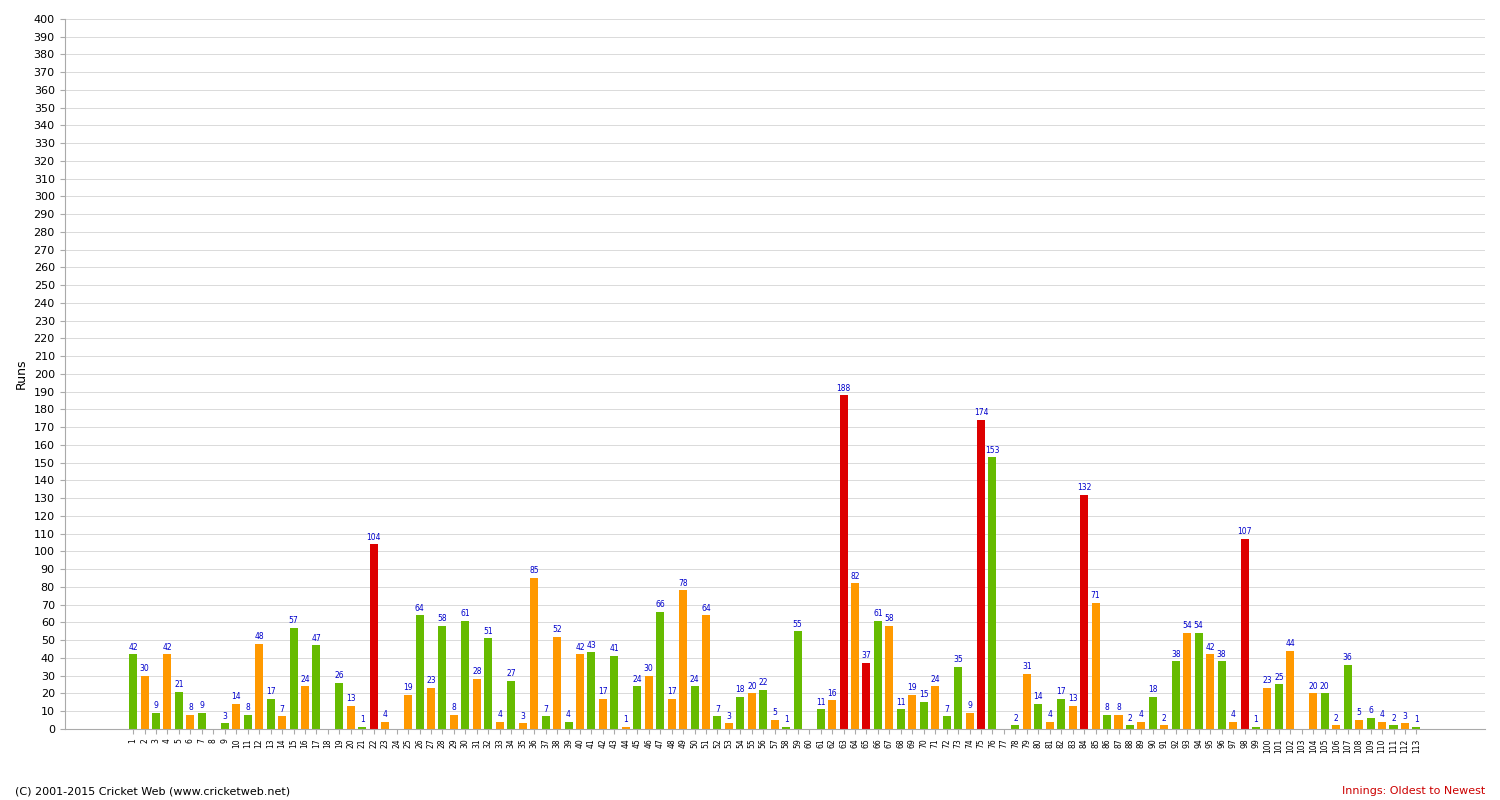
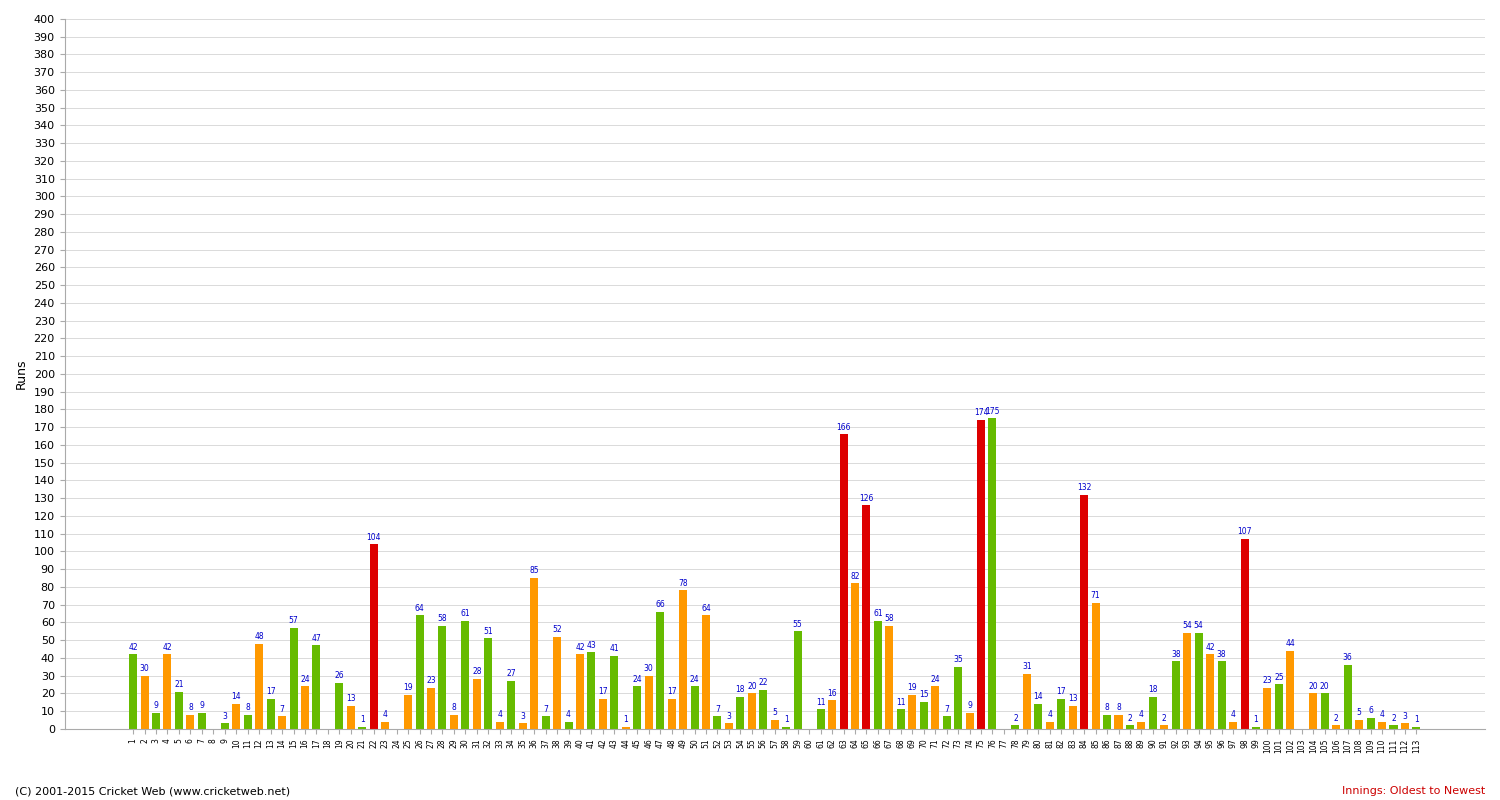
63: 188 -> 166
65: 37 -> 126
76: 153 -> 175
